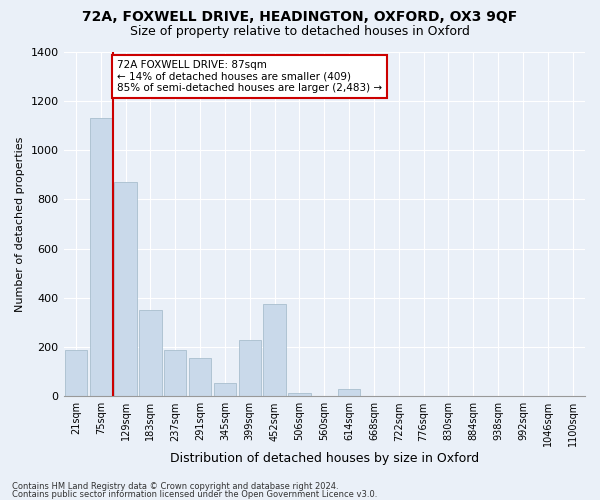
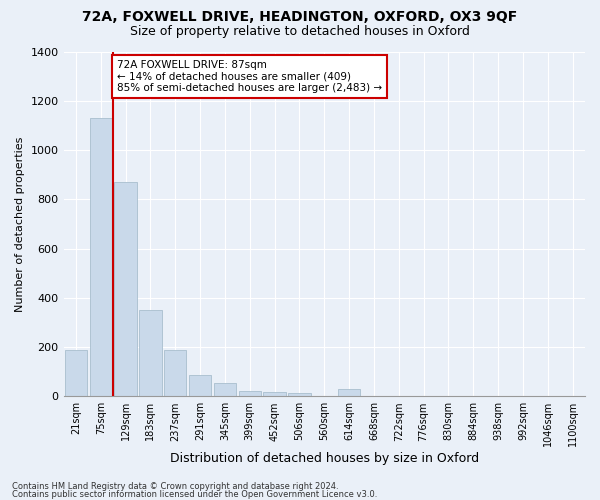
291sqm: 155 -> 88
399sqm: 230 -> 22
452sqm: 375 -> 18
